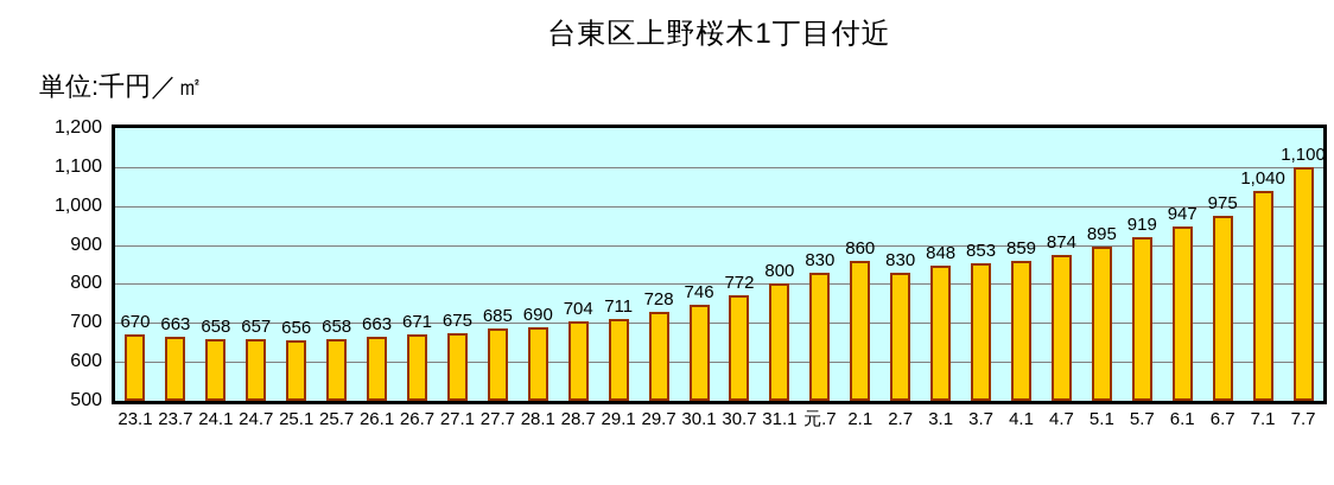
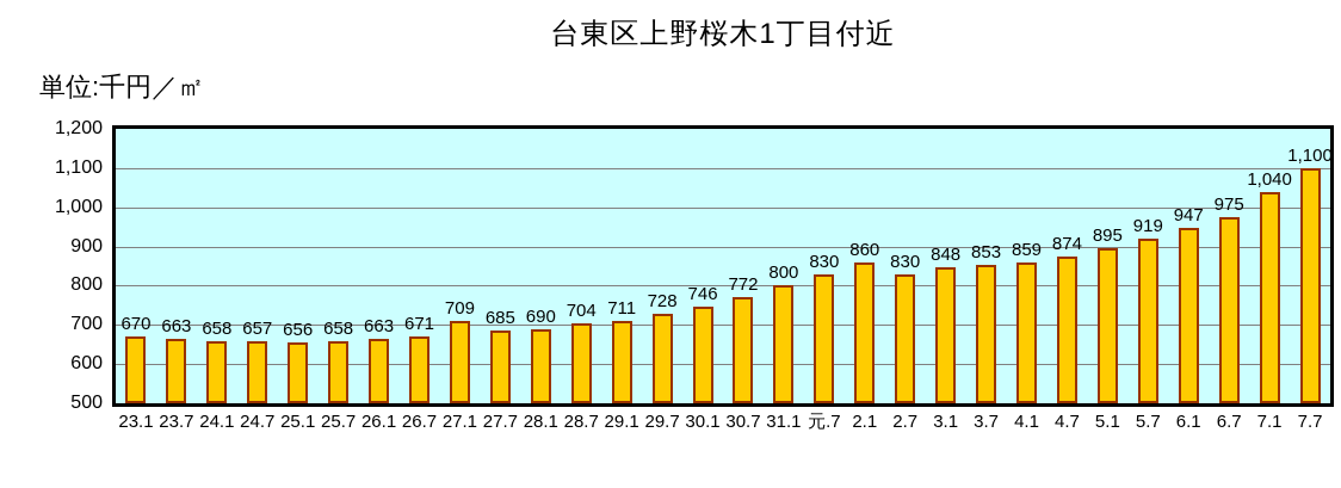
27.1: 675 -> 709
